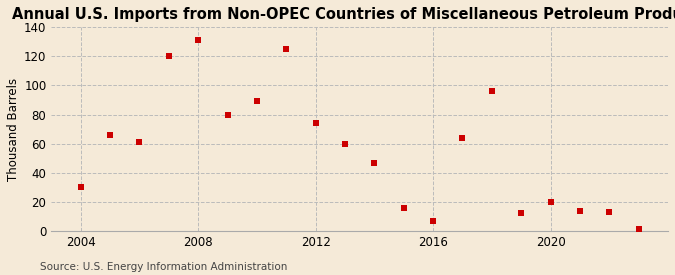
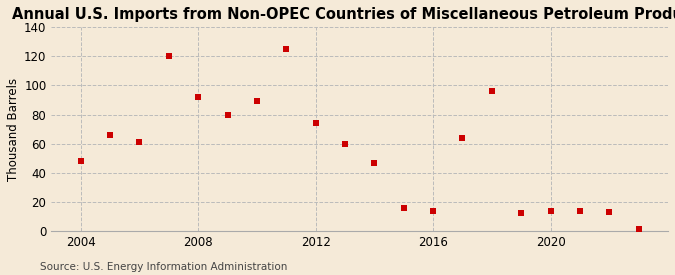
2004: 30 -> 48
2008: 131 -> 92
2016: 7 -> 14
2020: 20 -> 14
